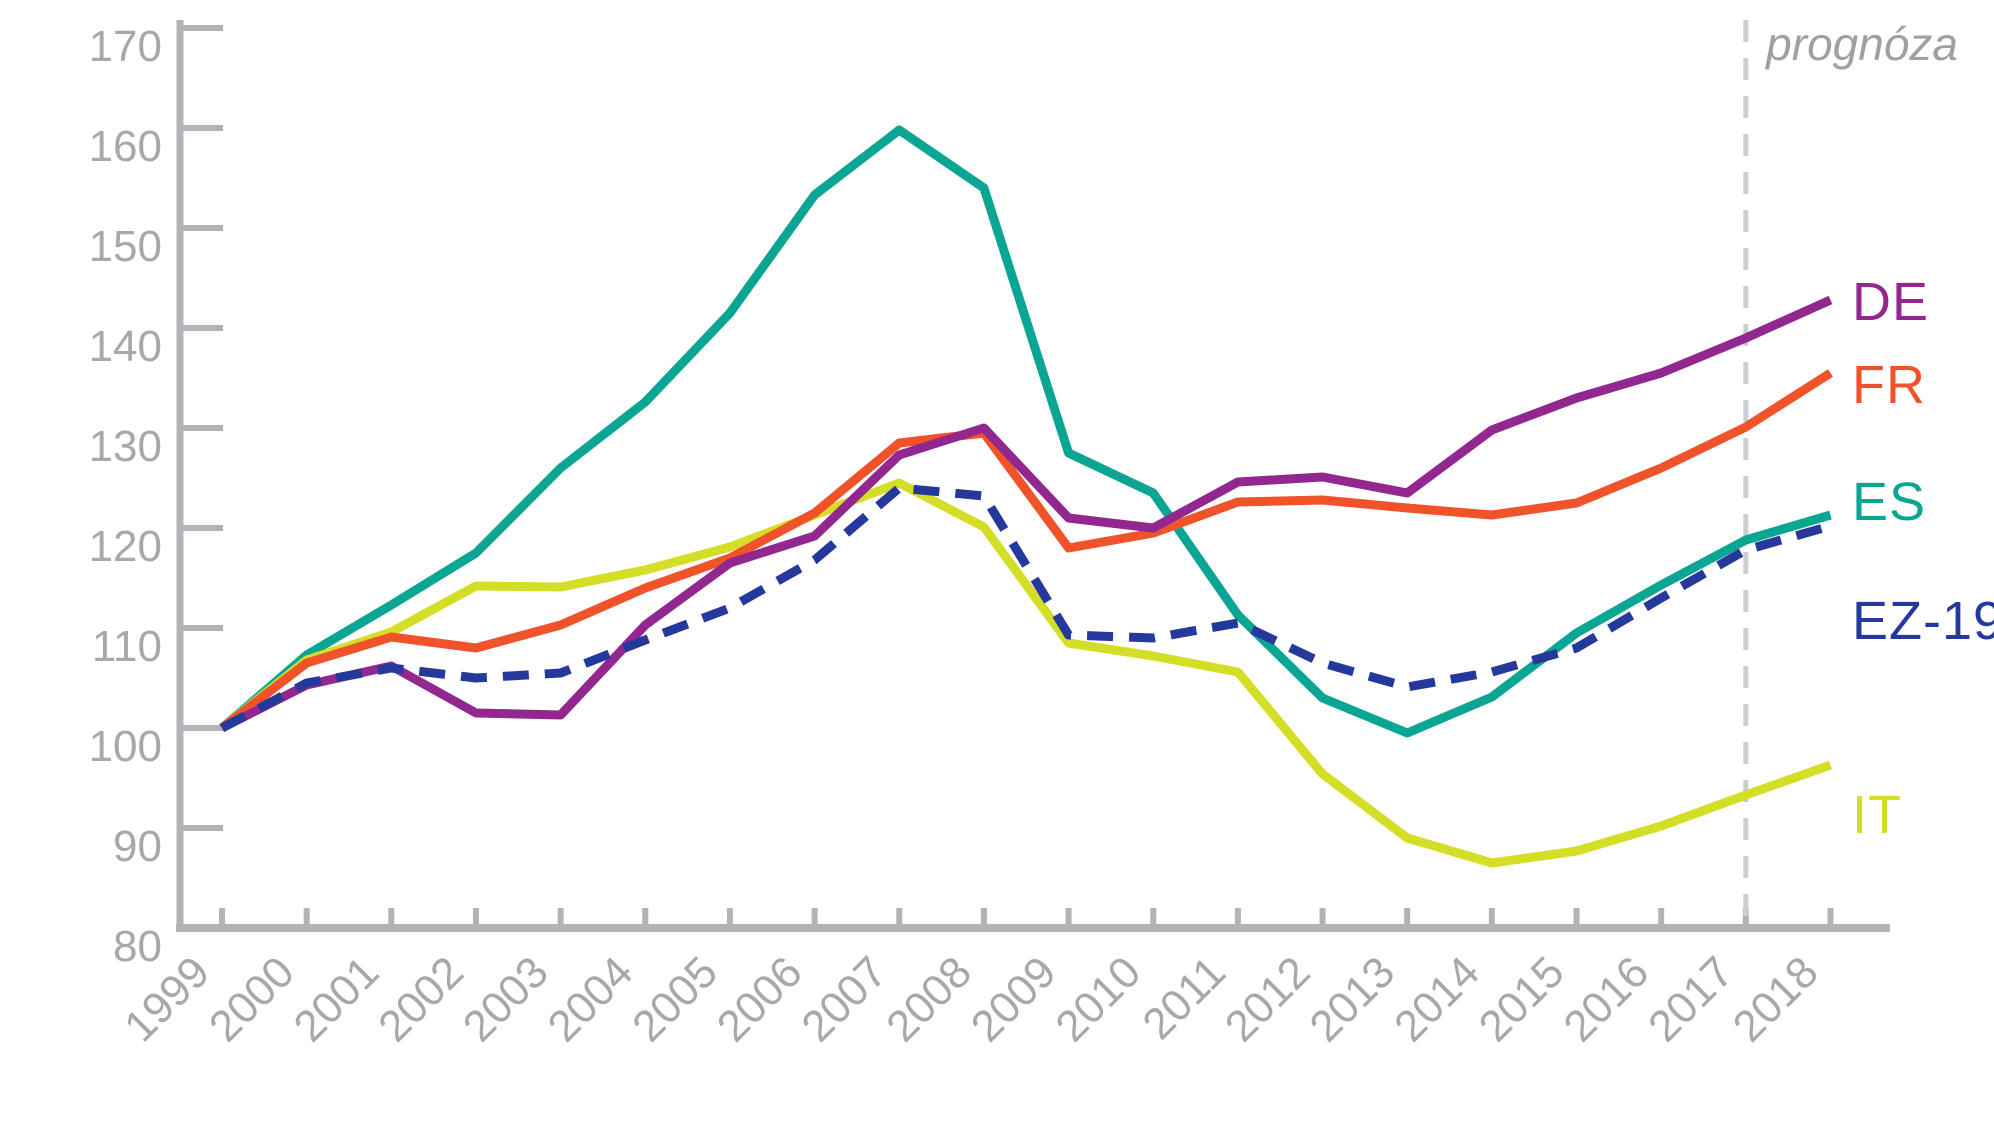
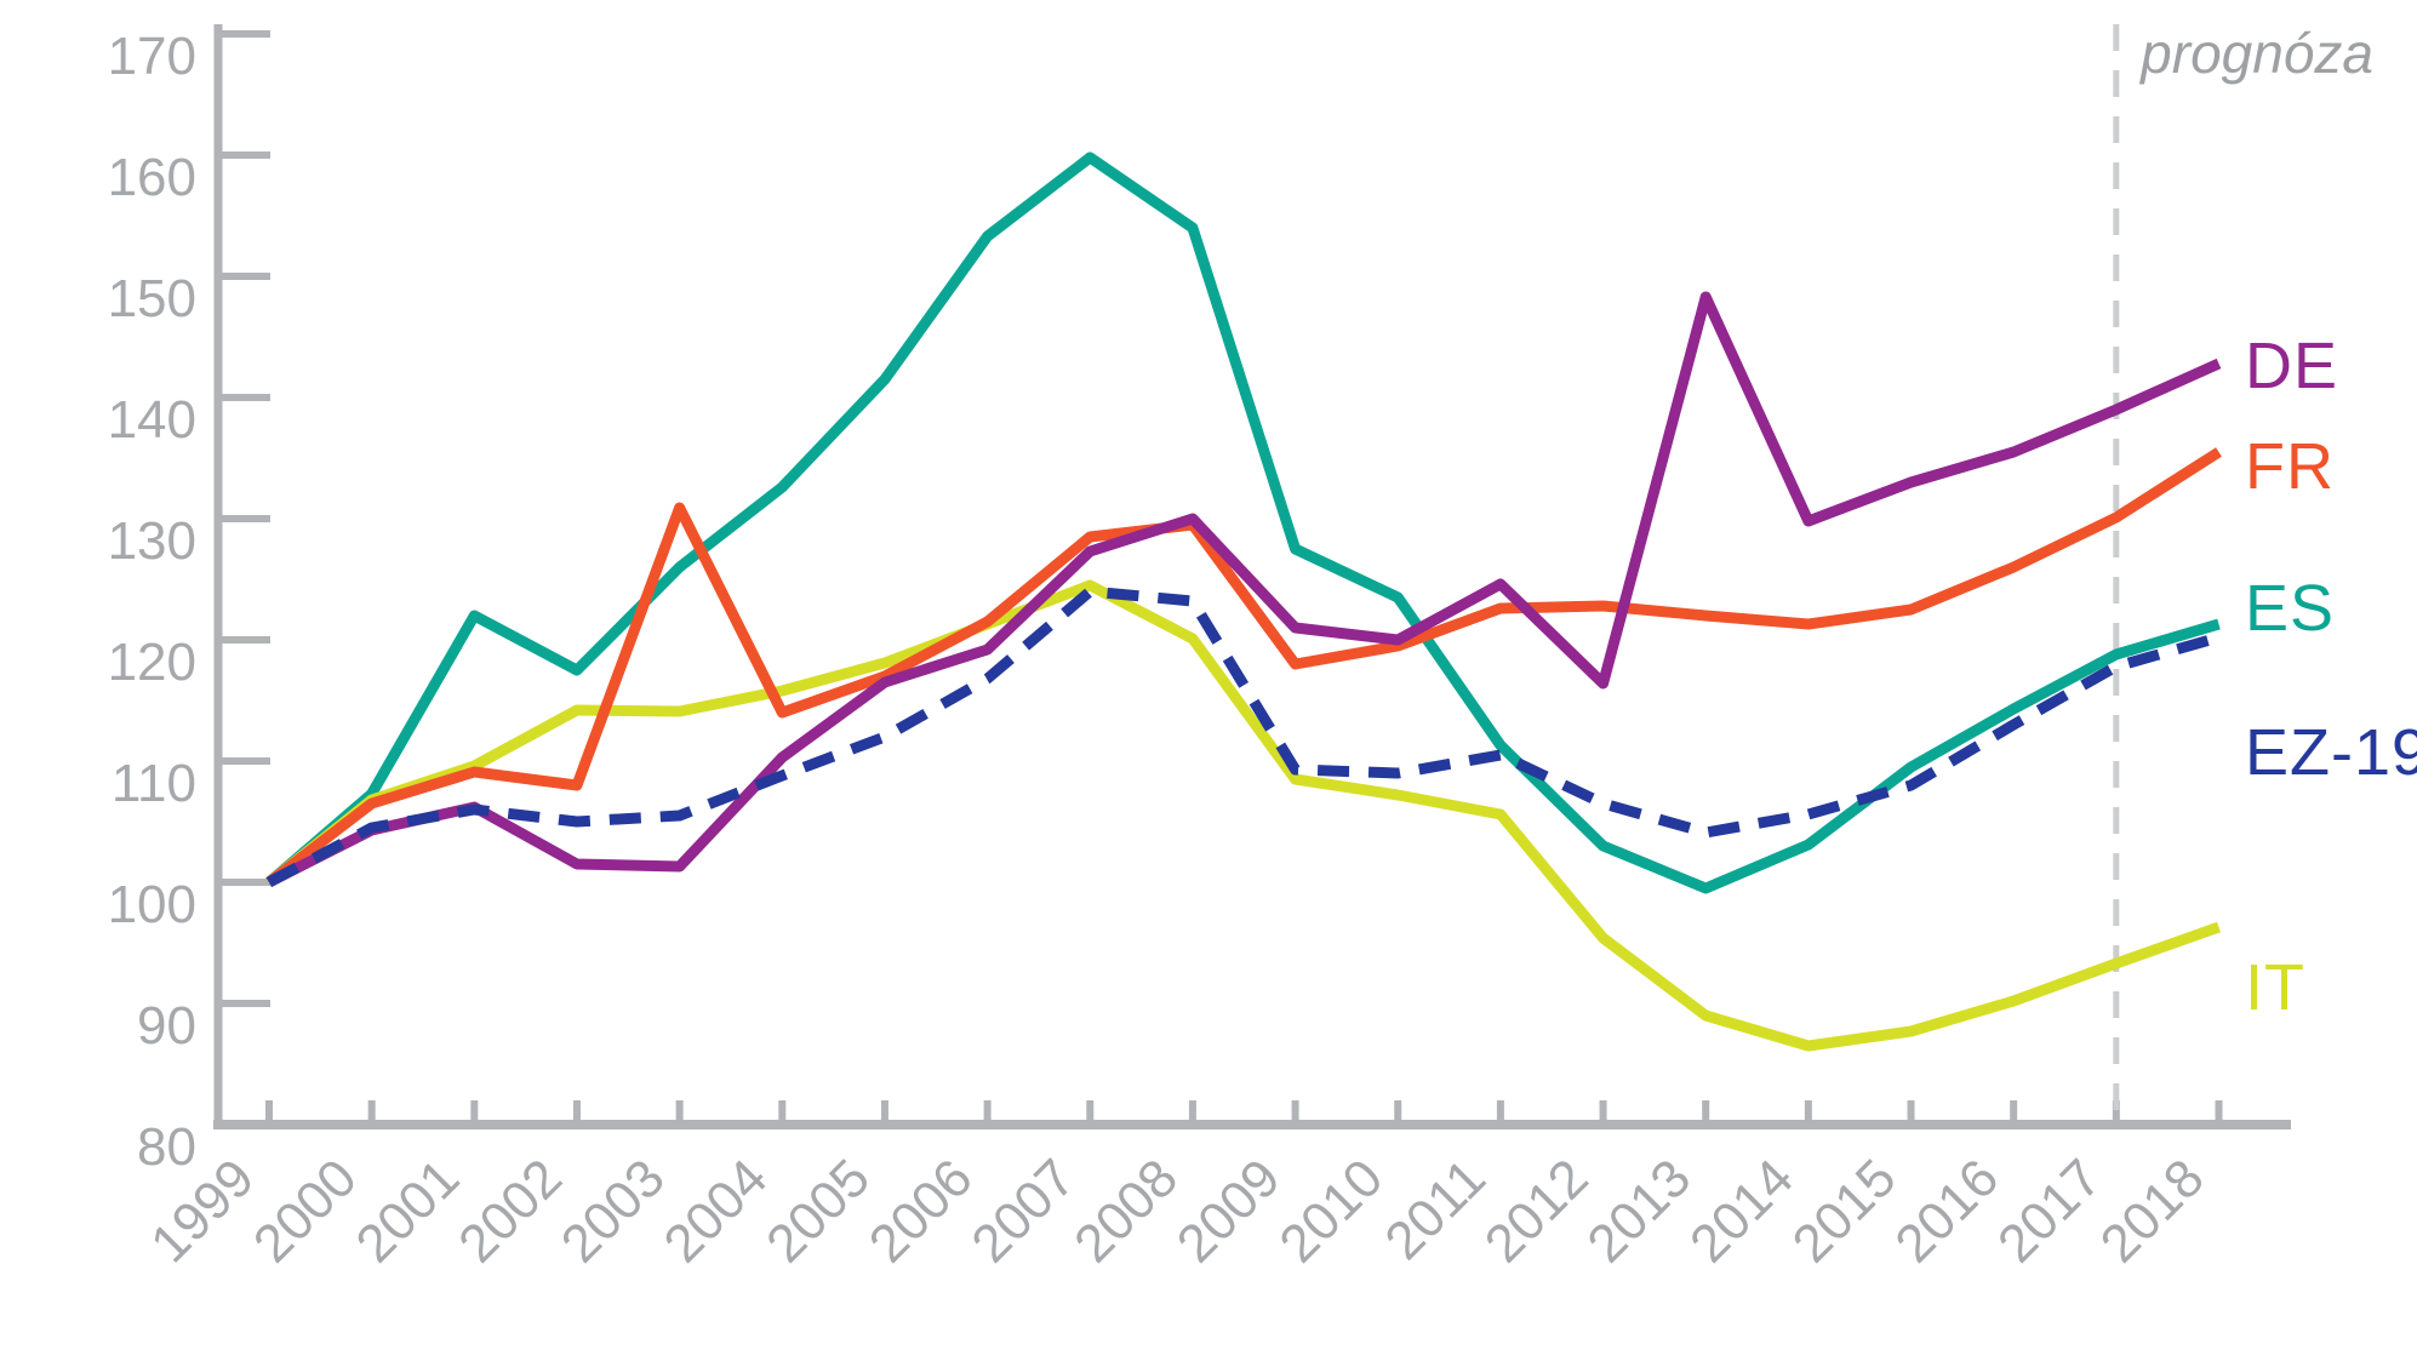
ES/2001: 112.3 -> 122.0
FR/2003: 110.3 -> 130.9
DE/2012: 125.1 -> 116.4
DE/2013: 123.5 -> 148.3
